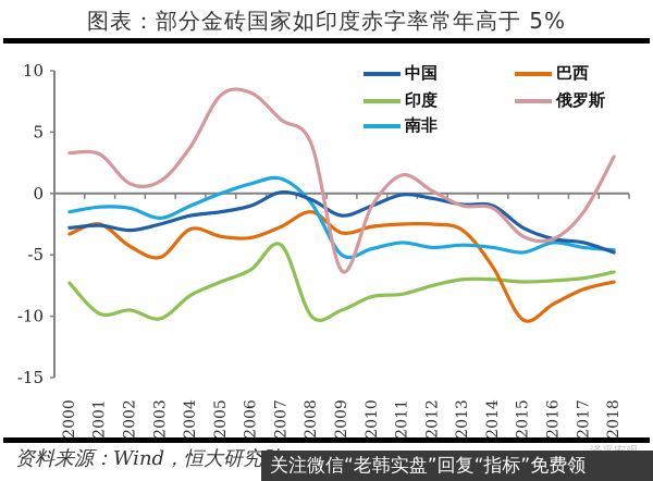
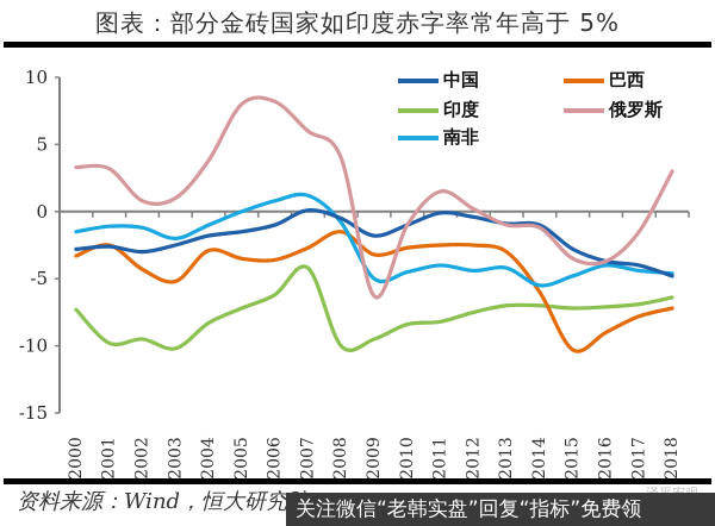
南非/2014: -4.4 -> -5.5
